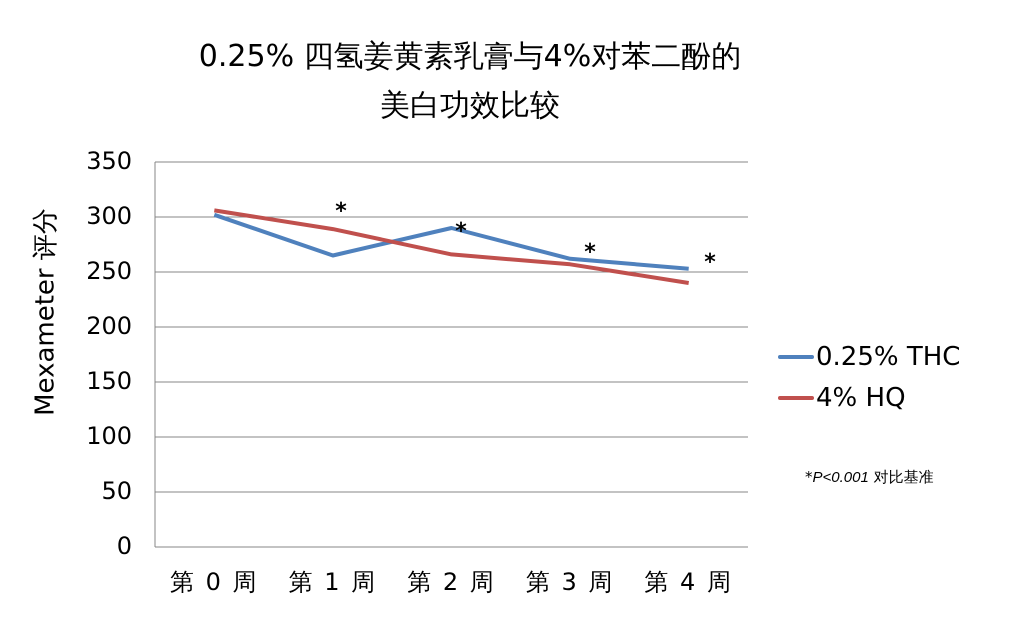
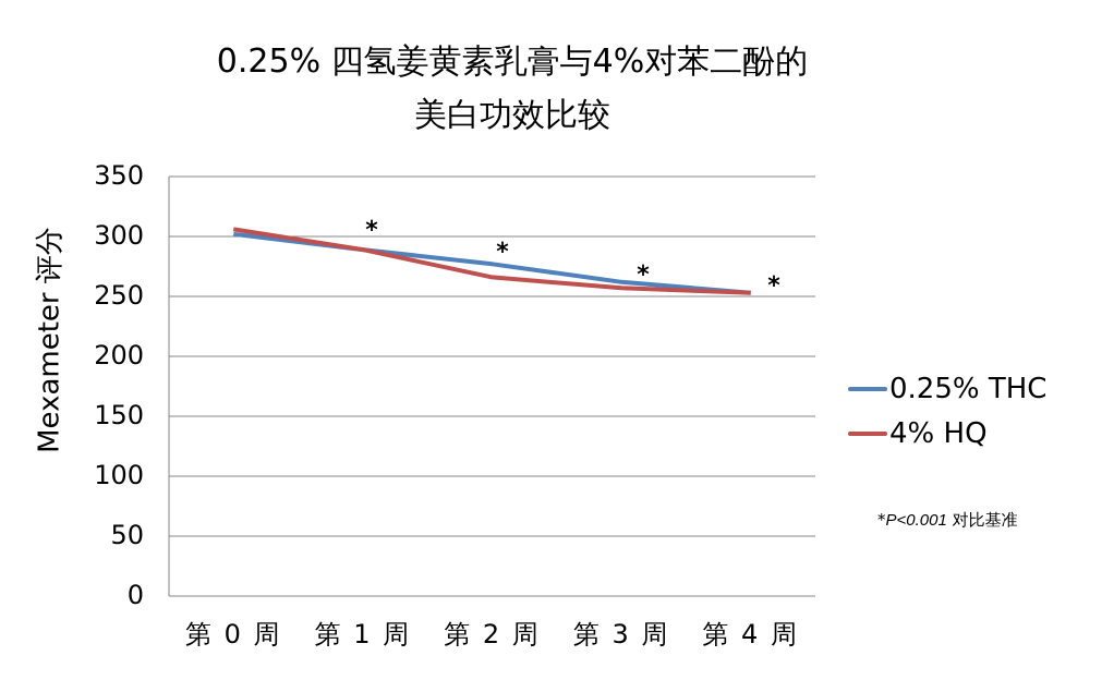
0.25% THC/第 1 周: 265 -> 289
0.25% THC/第 2 周: 290 -> 277
4% HQ/第 4 周: 240 -> 253
